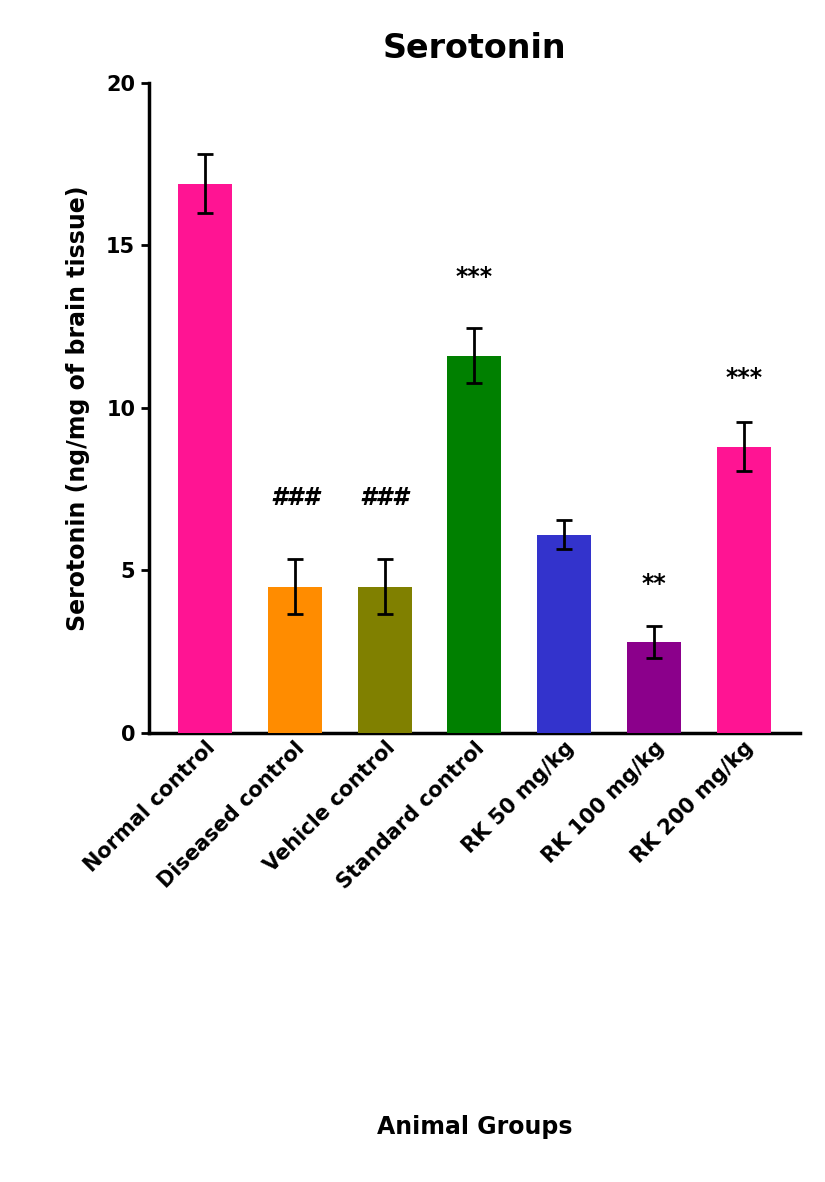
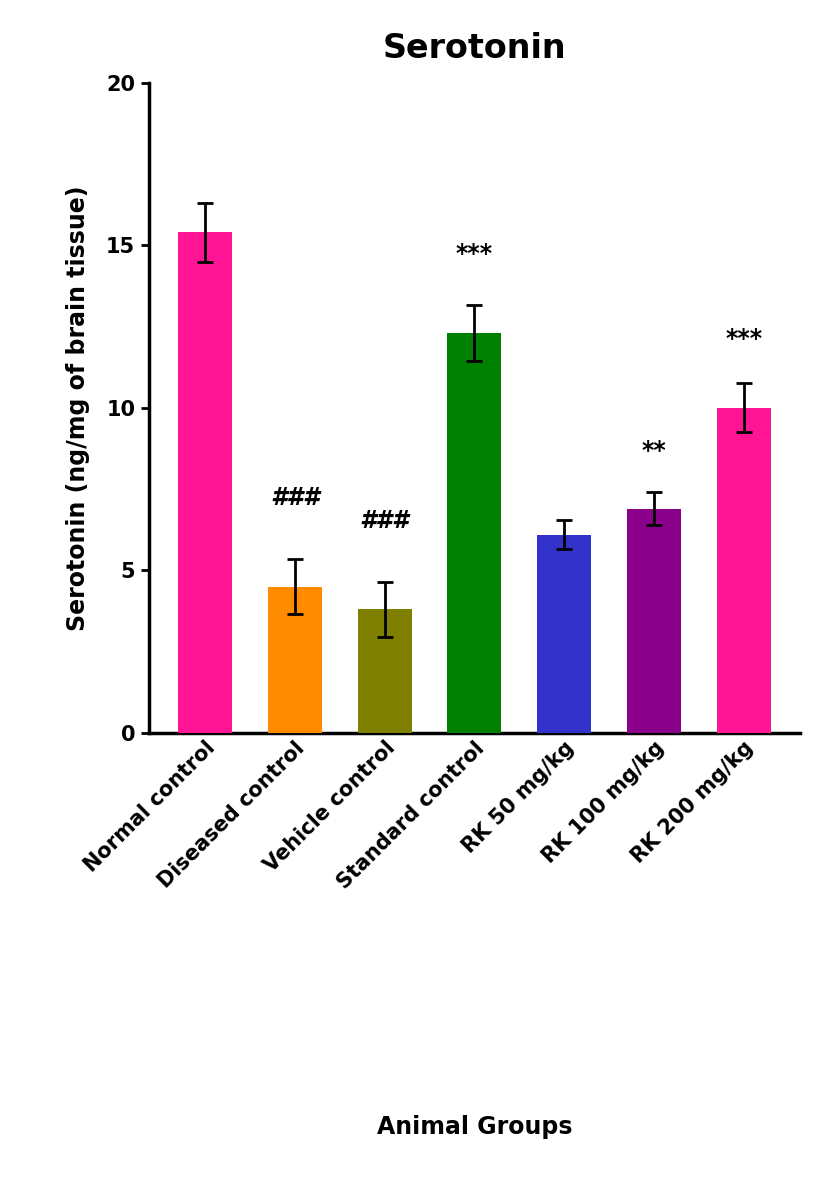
Normal control: 16.9 -> 15.4
Vehicle control: 4.5 -> 3.8
Standard control: 11.6 -> 12.3
RK 100 mg/kg: 2.8 -> 6.9
RK 200 mg/kg: 8.8 -> 10.0
